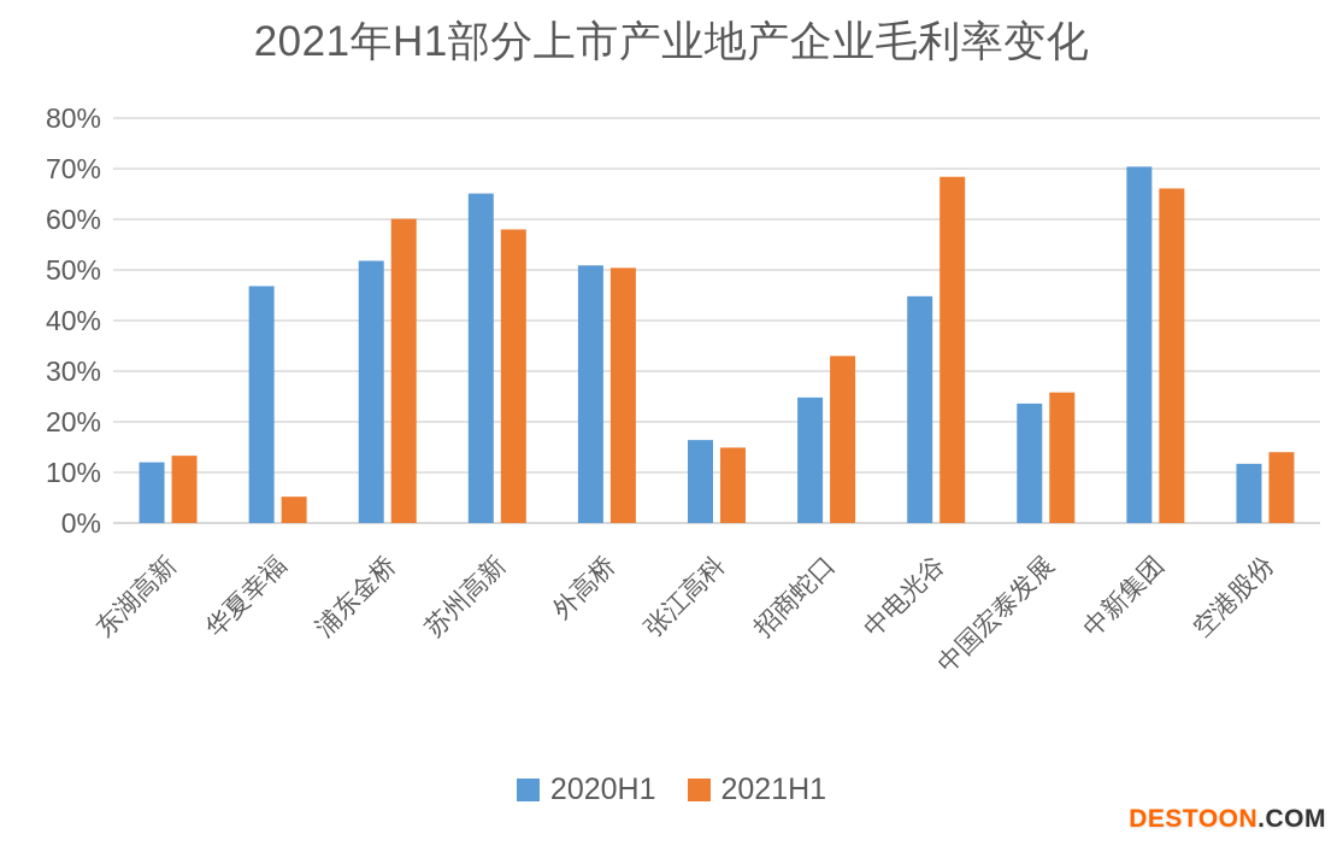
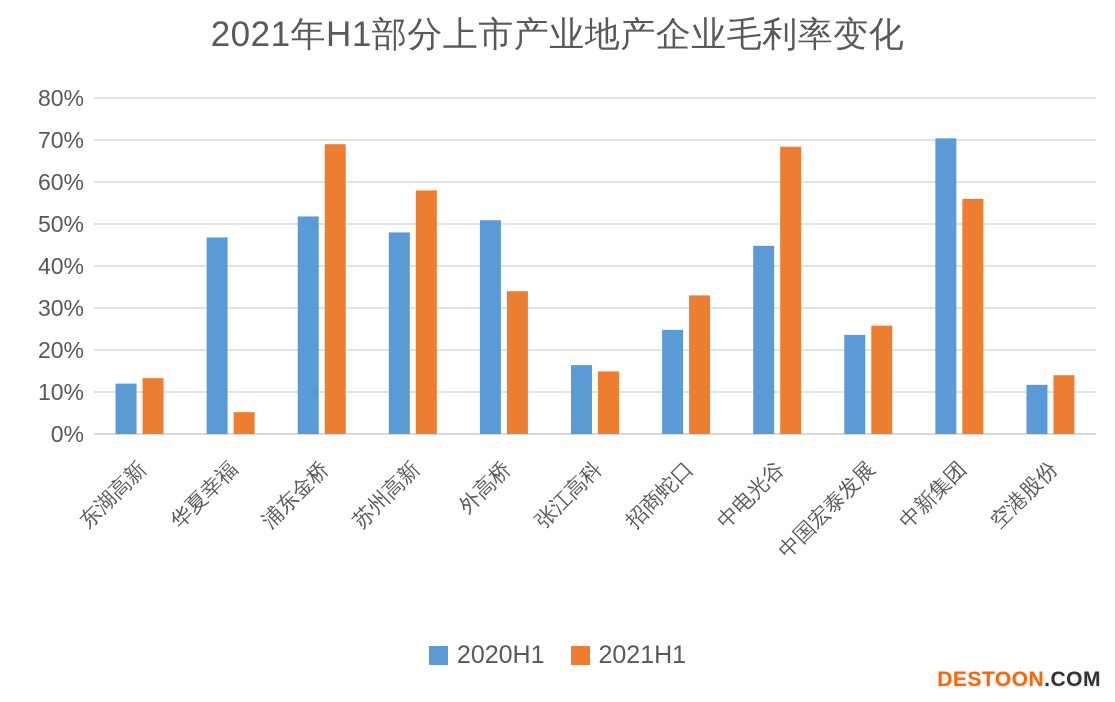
2021H1/浦东金桥: 60% -> 69%
2020H1/苏州高新: 65% -> 48%
2021H1/外高桥: 50% -> 34%
2021H1/中新集团: 66% -> 56%
